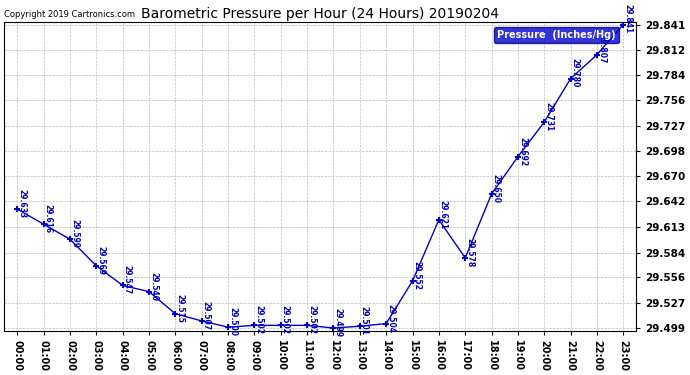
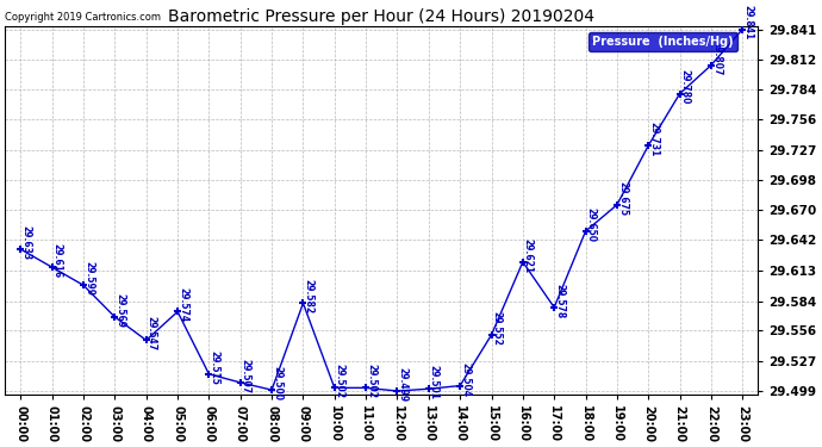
05:00: 29.540 -> 29.574
09:00: 29.502 -> 29.582
19:00: 29.692 -> 29.675
